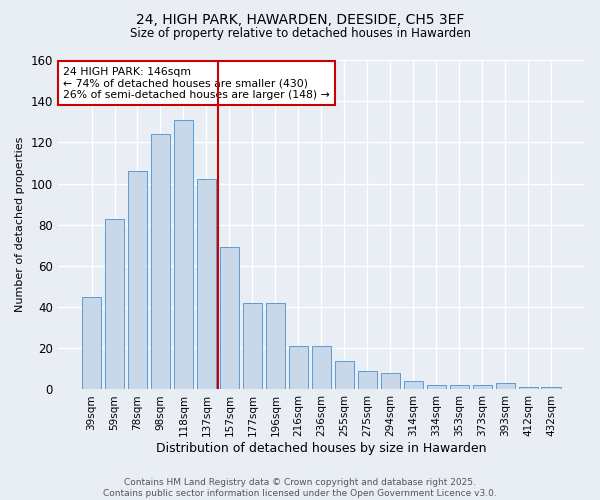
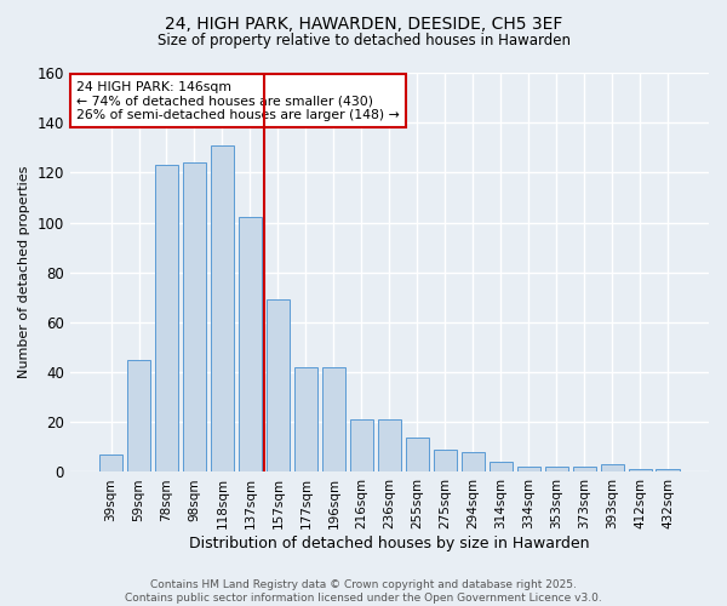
39sqm: 45 -> 7
59sqm: 83 -> 45
78sqm: 106 -> 123
